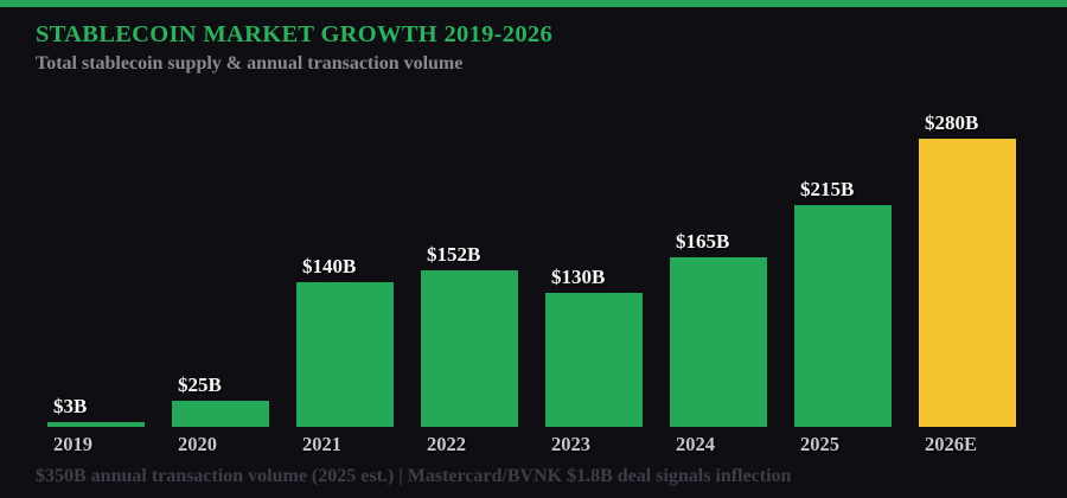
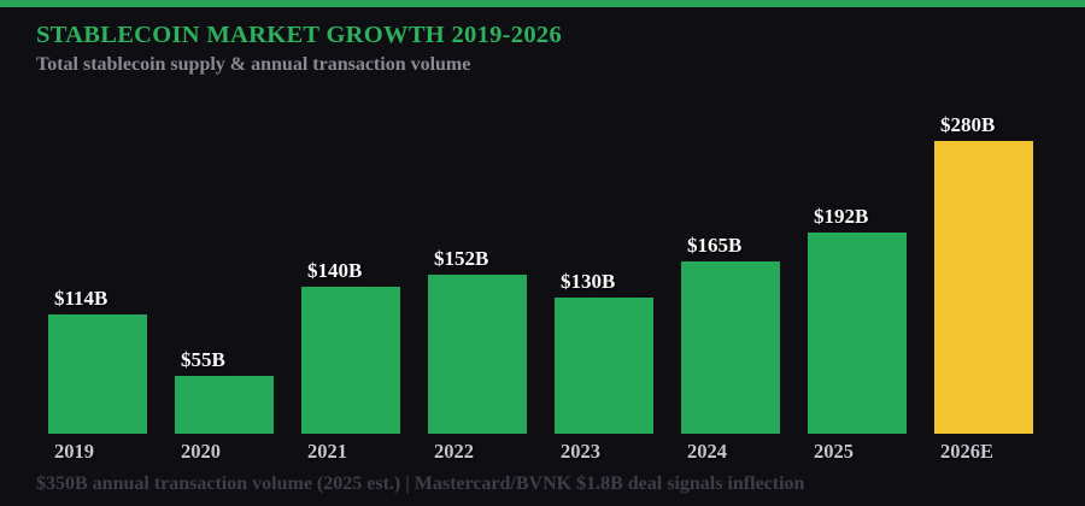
2019: $3B -> $114B
2020: $25B -> $55B
2025: $215B -> $192B
